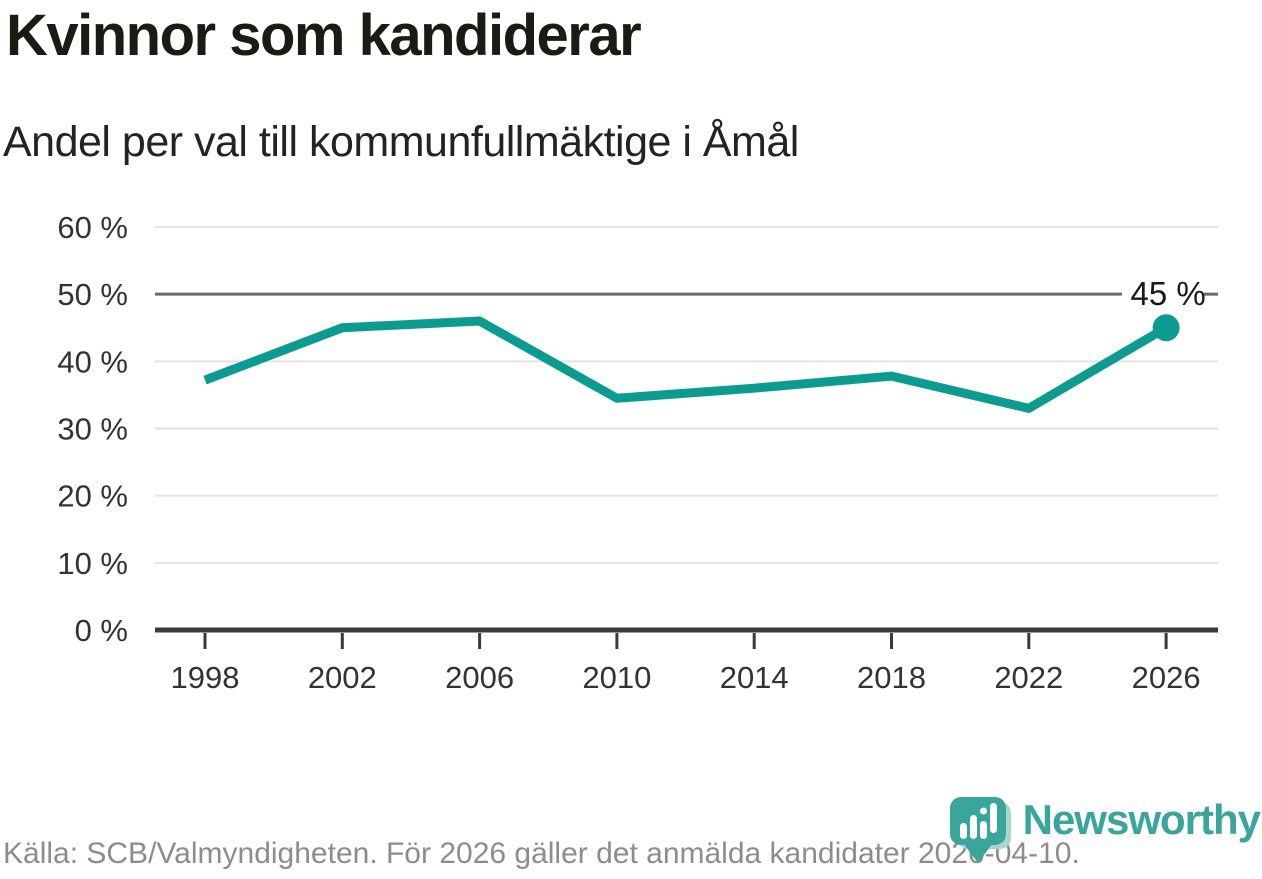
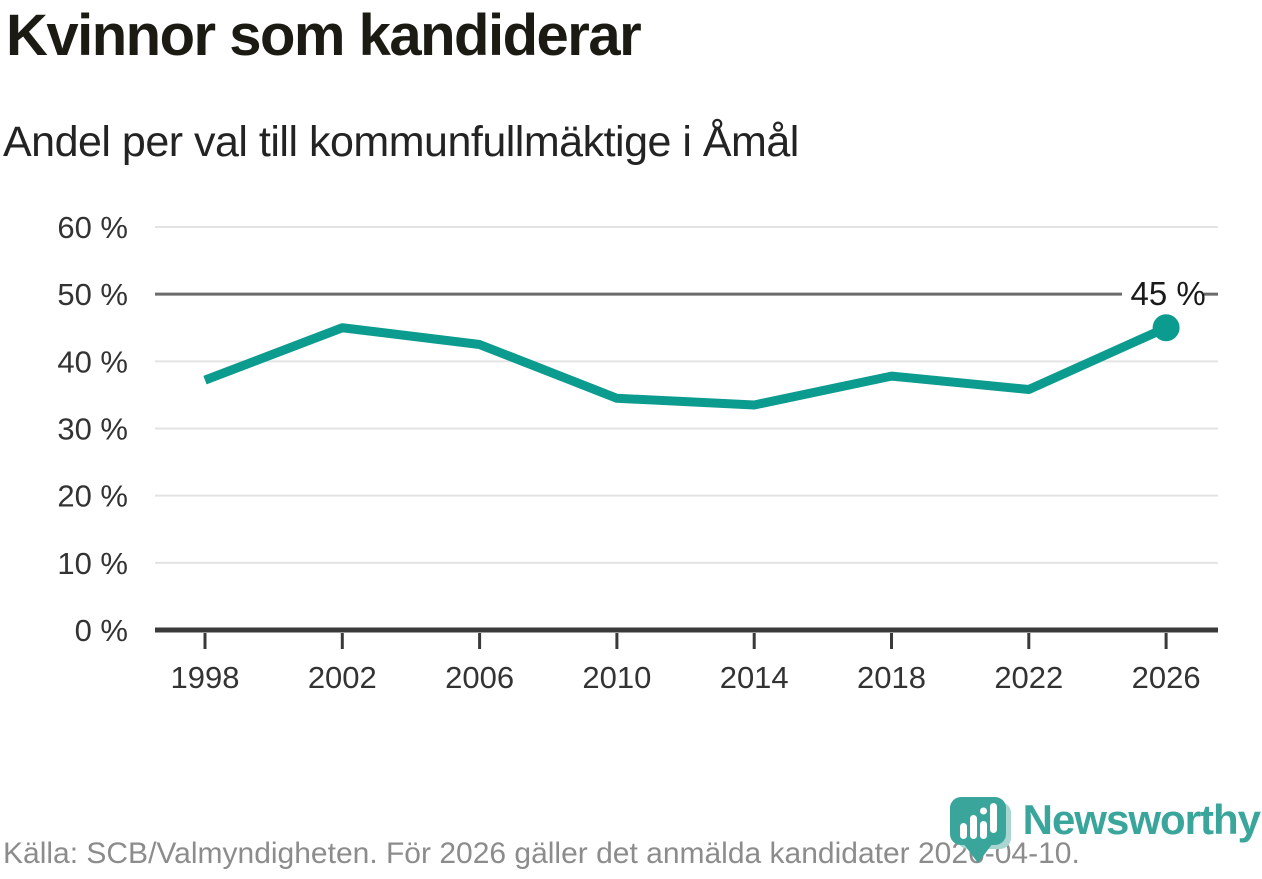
2006: 46% -> 42%
2014: 36% -> 34%
2022: 33% -> 36%
